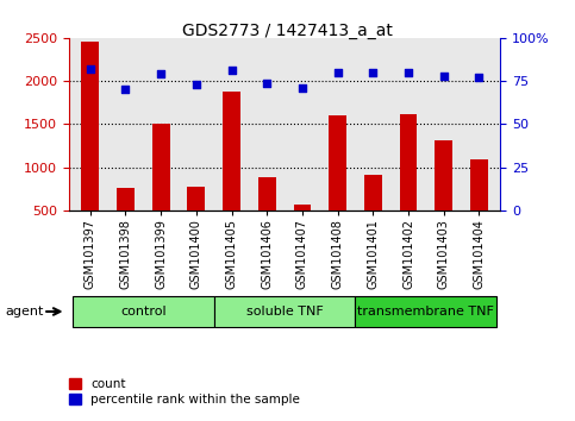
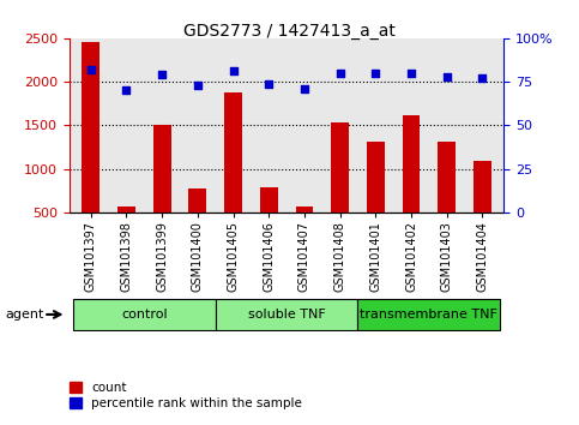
count/GSM101398: 760 -> 570
count/GSM101406: 880 -> 790
count/GSM101408: 1600 -> 1530
count/GSM101401: 920 -> 1310
